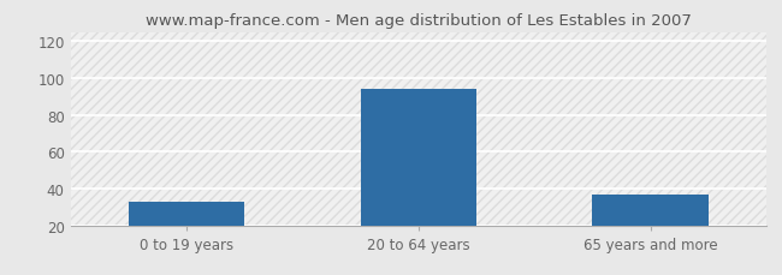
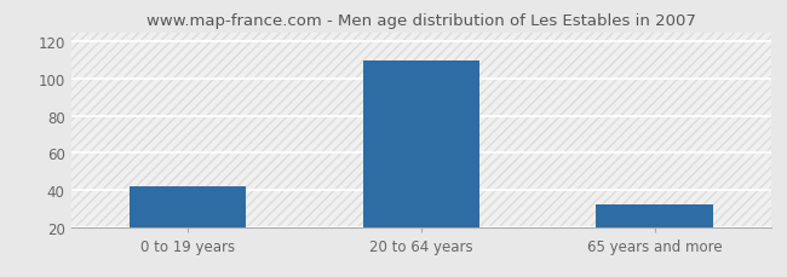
0 to 19 years: 33 -> 42
20 to 64 years: 94 -> 110
65 years and more: 37 -> 32
